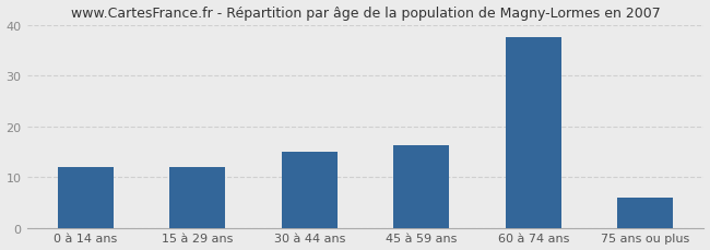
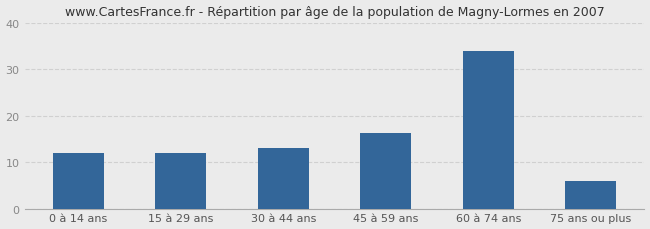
30 à 44 ans: 15.0 -> 13.0
60 à 74 ans: 37.5 -> 34.0
